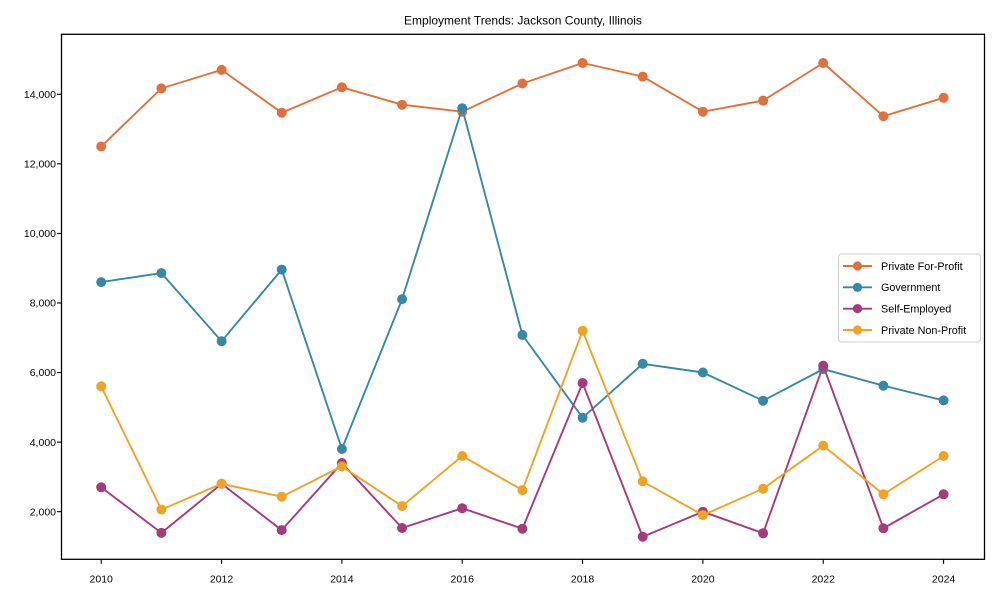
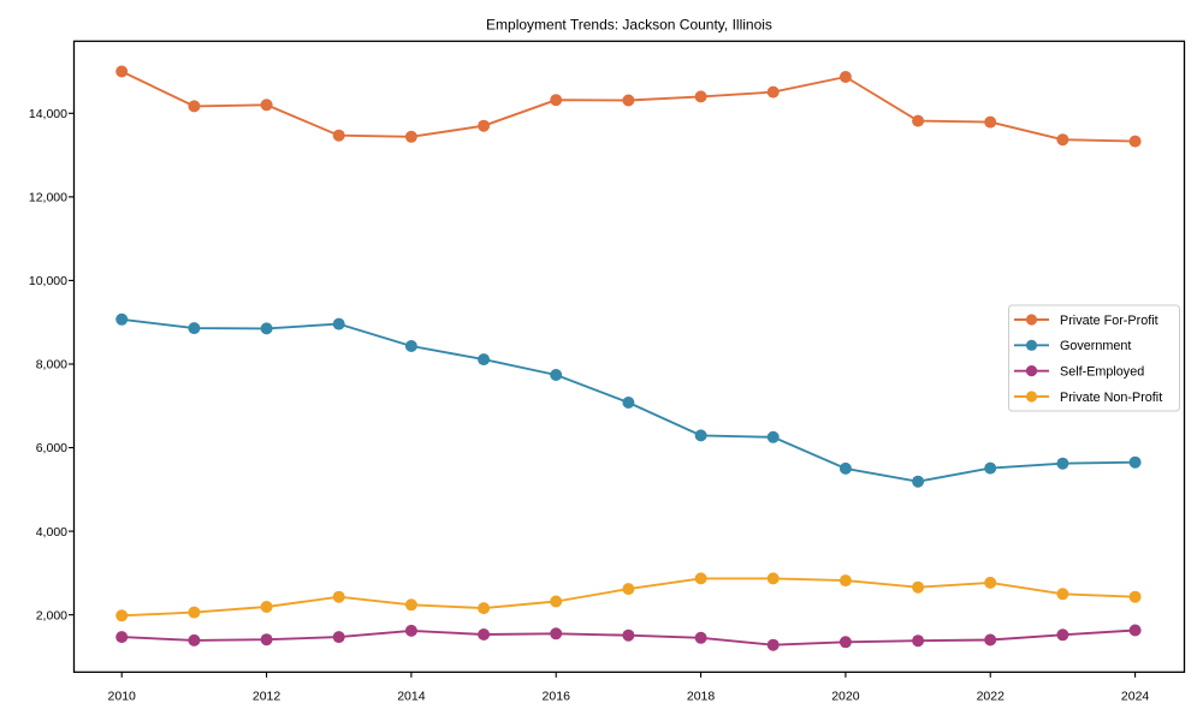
Private For-Profit/2010: 12500 -> 15000
Government/2010: 8600 -> 9100
Self-Employed/2010: 2700 -> 1500
Private Non-Profit/2010: 5600 -> 2000
Private For-Profit/2012: 14700 -> 14200
Government/2012: 6900 -> 8800
Self-Employed/2012: 2800 -> 1400
Private Non-Profit/2012: 2800 -> 2200
Private For-Profit/2014: 14200 -> 13400
Government/2014: 3800 -> 8400
Self-Employed/2014: 3400 -> 1600
Private Non-Profit/2014: 3300 -> 2200
Private For-Profit/2016: 13500 -> 14300
Government/2016: 13600 -> 7700
Self-Employed/2016: 2100 -> 1600
Private Non-Profit/2016: 3600 -> 2300
Private For-Profit/2018: 14900 -> 14400
Government/2018: 4700 -> 6300
Self-Employed/2018: 5700 -> 1400
Private Non-Profit/2018: 7200 -> 2900
Private For-Profit/2020: 13500 -> 14900
Government/2020: 6000 -> 5500
Self-Employed/2020: 2000 -> 1400
Private Non-Profit/2020: 1900 -> 2800
Private For-Profit/2022: 14900 -> 13800
Government/2022: 6100 -> 5500
Self-Employed/2022: 6200 -> 1400
Private Non-Profit/2022: 3900 -> 2800
Private For-Profit/2024: 13900 -> 13300
Government/2024: 5200 -> 5600
Self-Employed/2024: 2500 -> 1600
Private Non-Profit/2024: 3600 -> 2400
